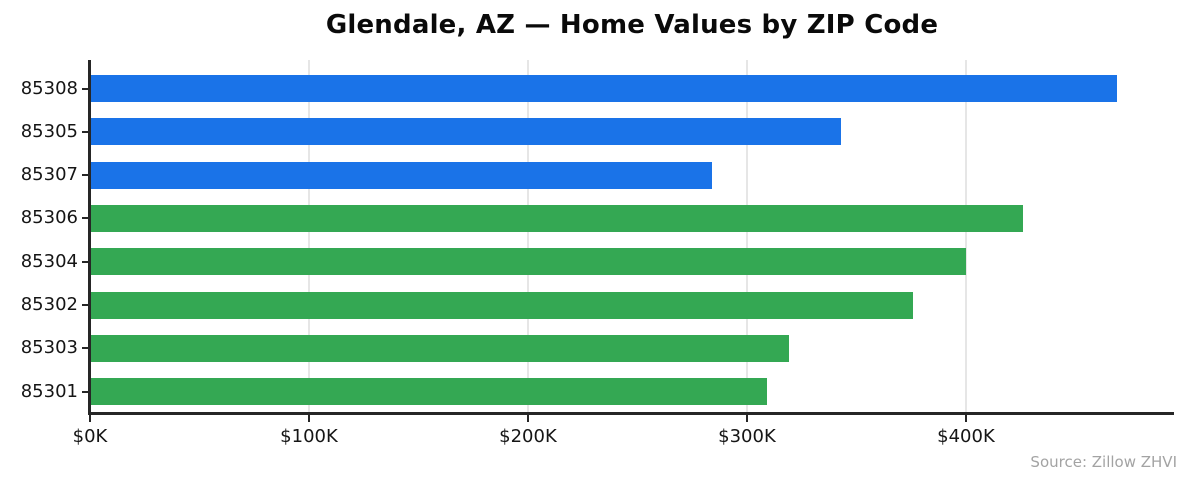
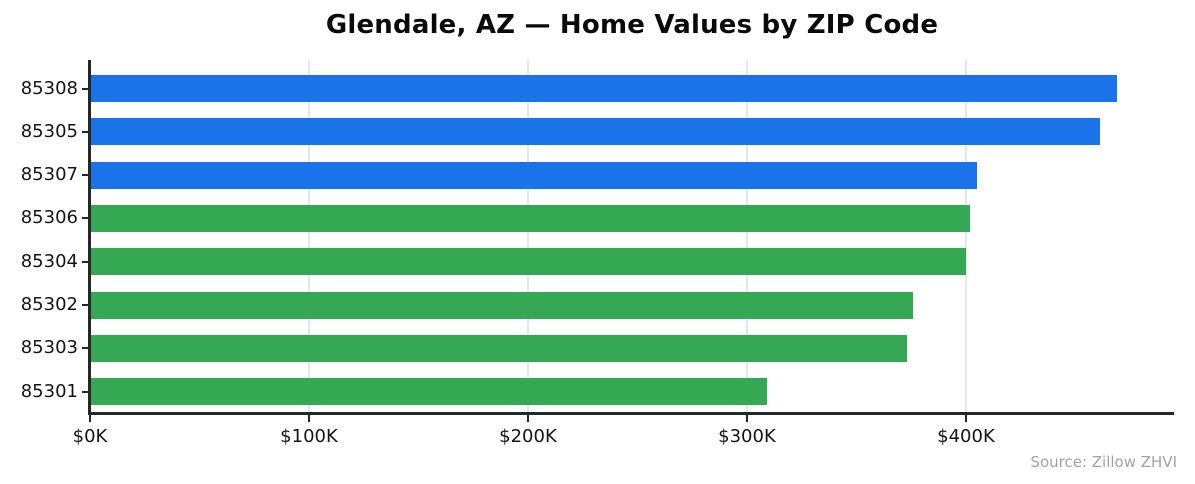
85305: $343K -> $461K
85307: $284K -> $405K
85306: $426K -> $402K
85303: $319K -> $373K
